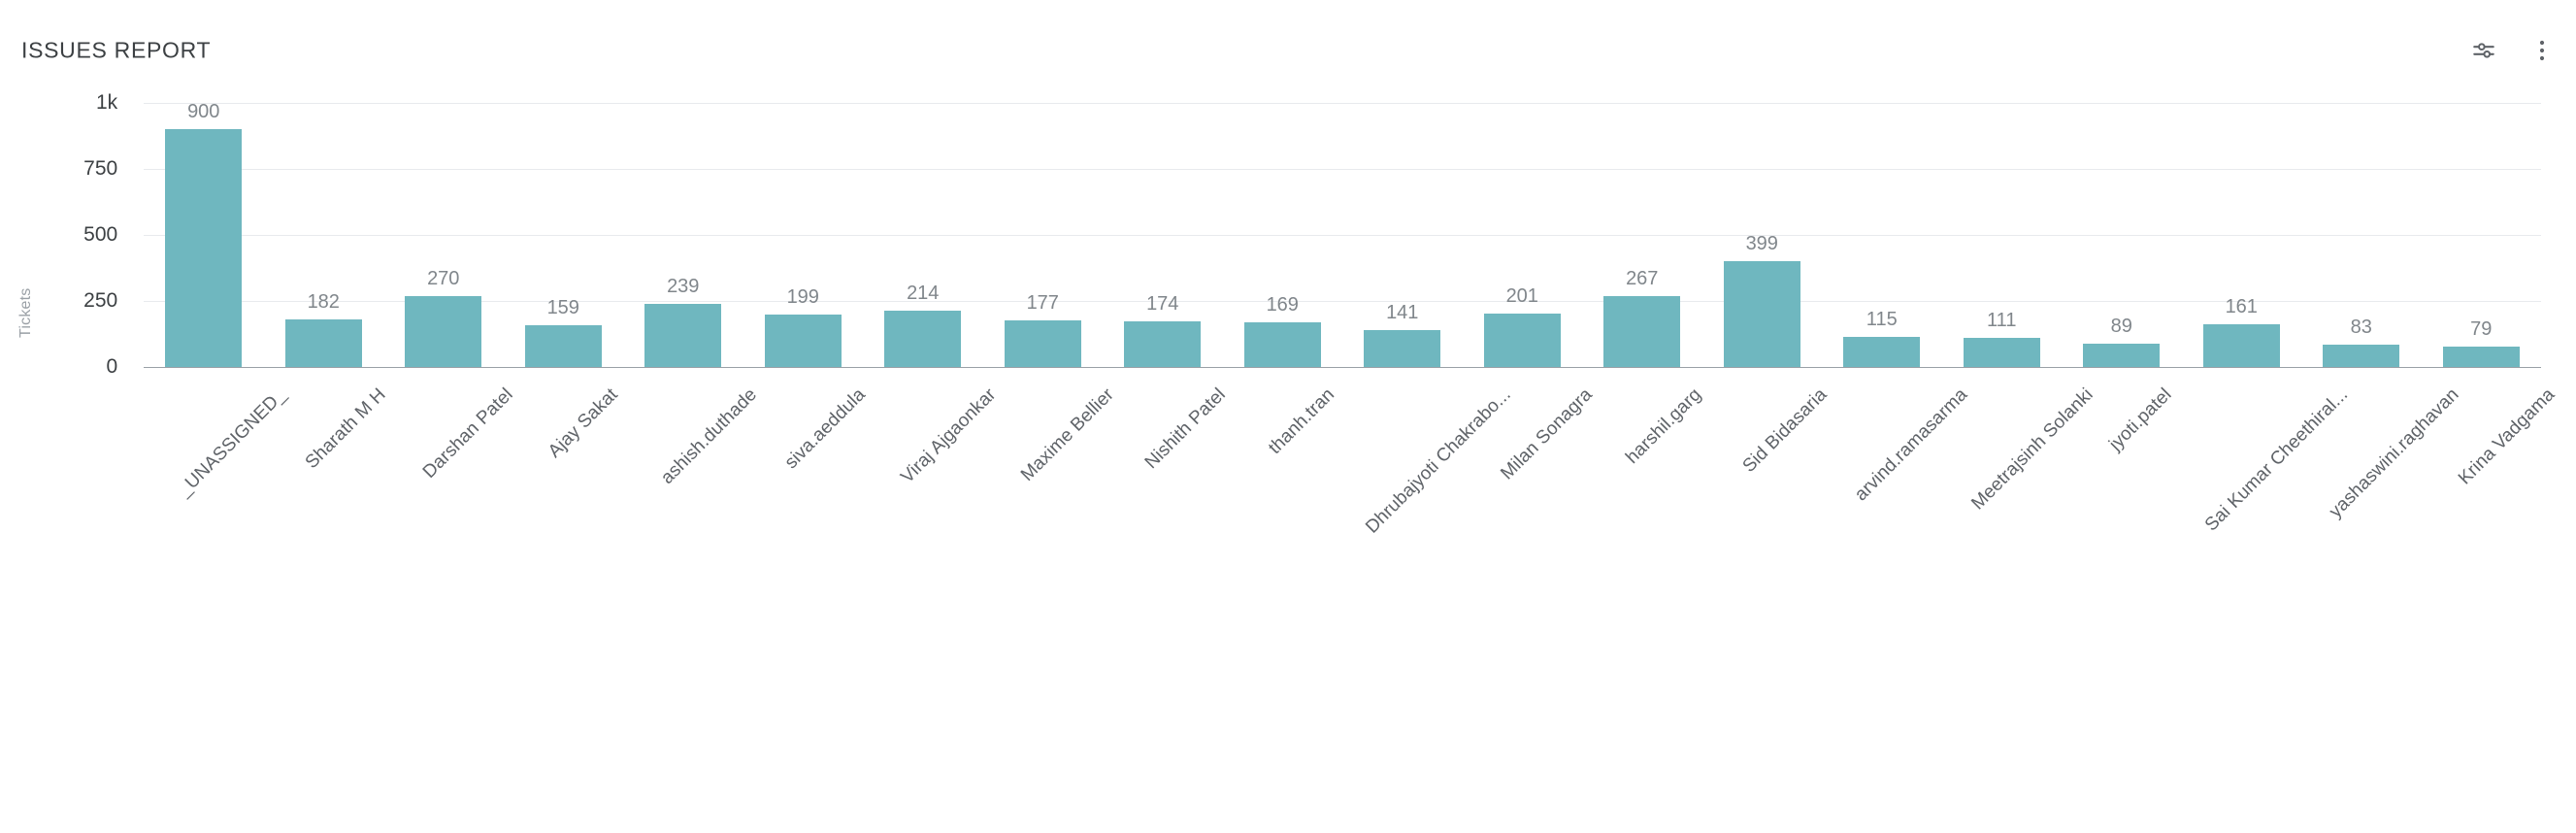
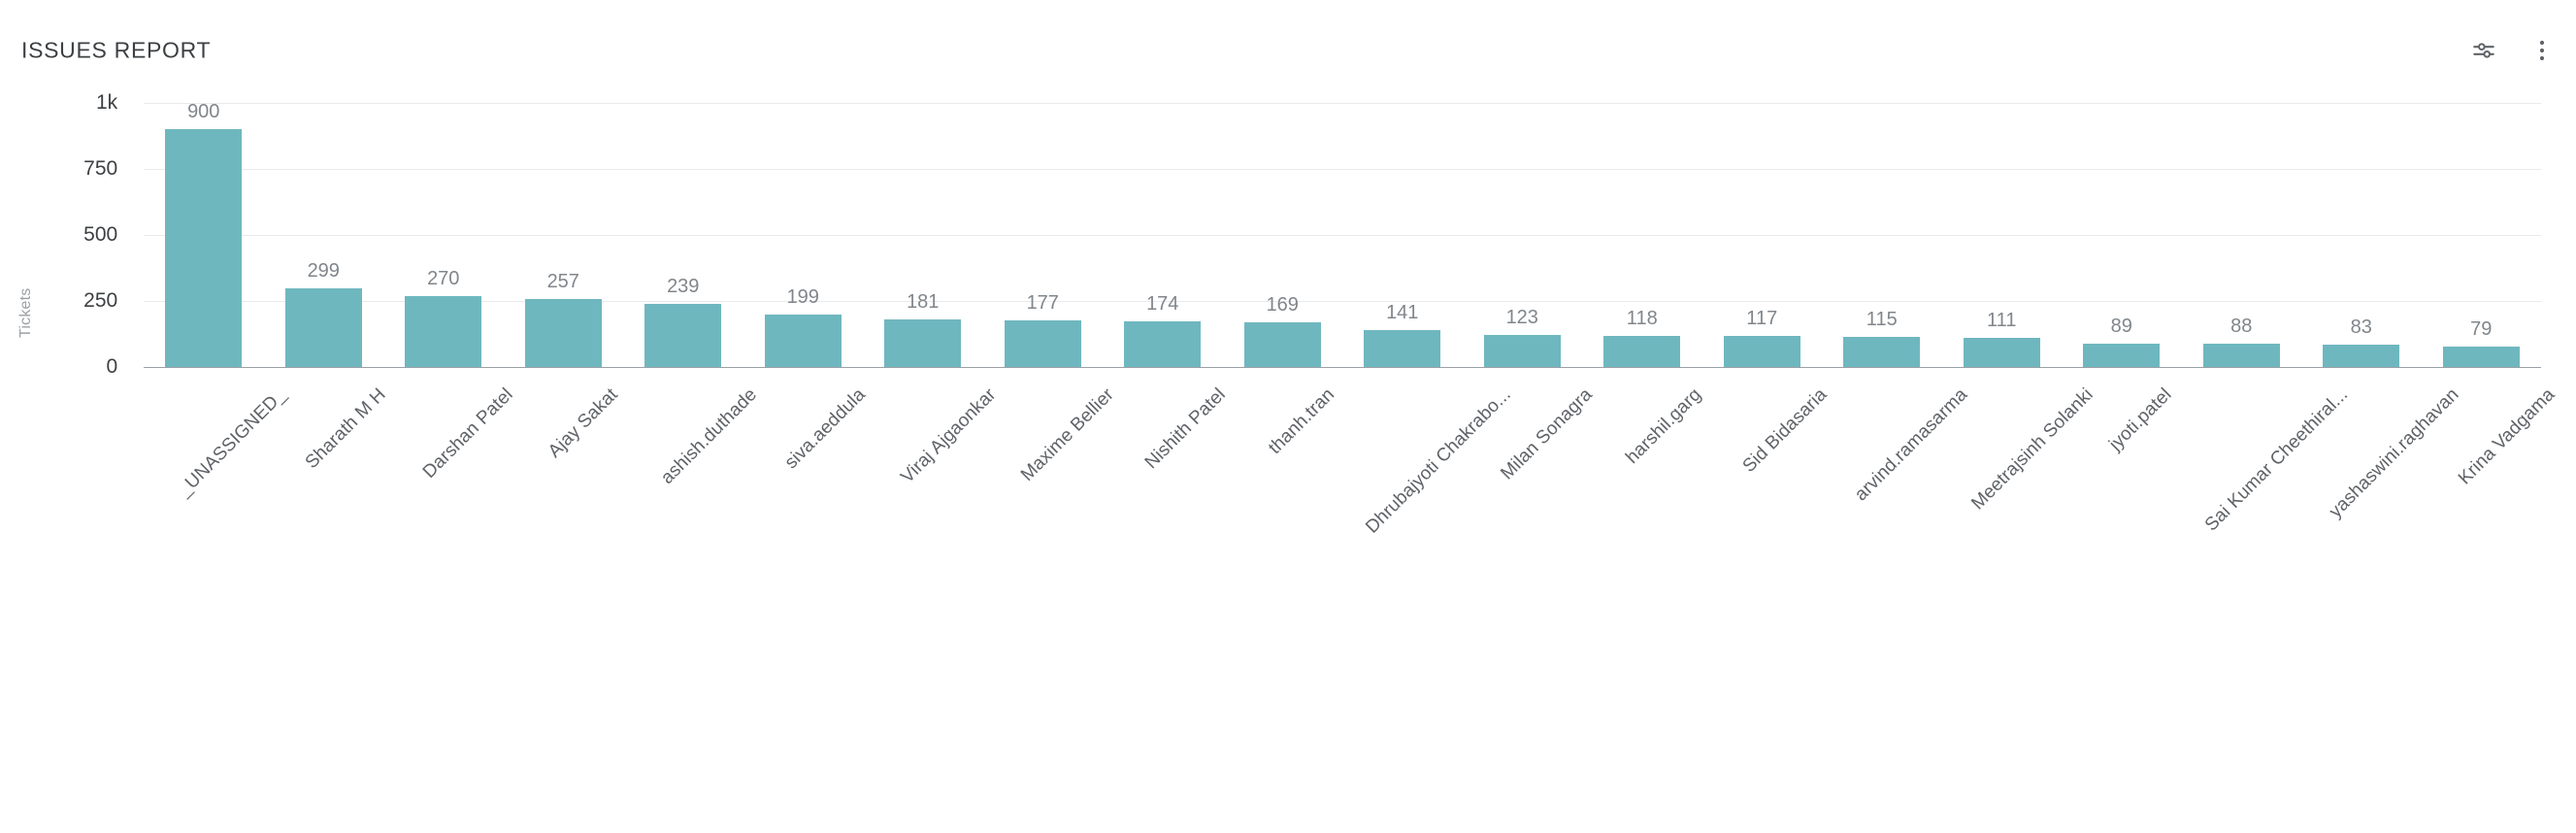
Sharath M H: 182 -> 299
Ajay Sakat: 159 -> 257
Viraj Ajgaonkar: 214 -> 181
Milan Sonagra: 201 -> 123
harshil.garg: 267 -> 118
Sid Bidasaria: 399 -> 117
Sai Kumar Cheethiral...: 161 -> 88
